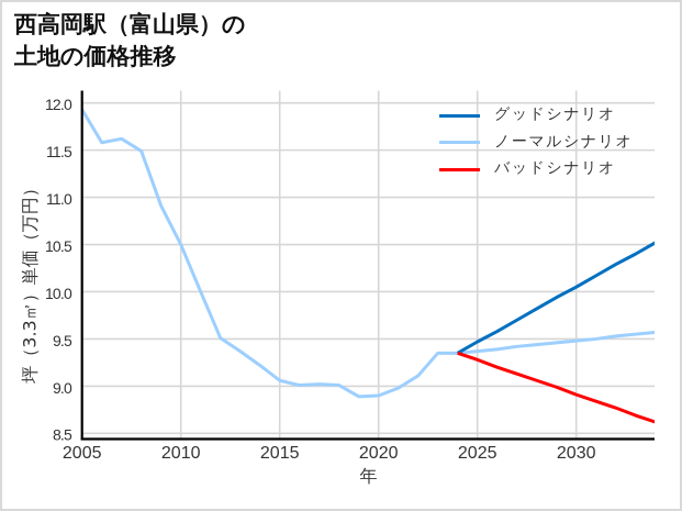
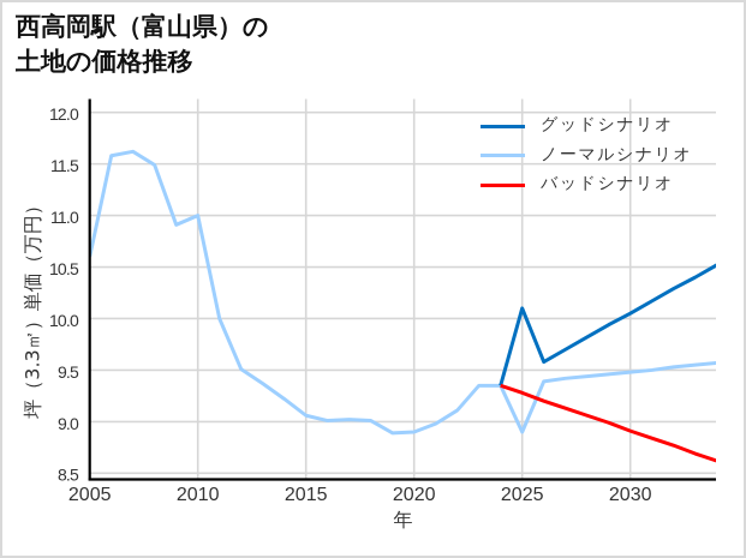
ノーマルシナリオ/2005: 11.9 -> 10.6
ノーマルシナリオ/2010: 10.5 -> 11.0
グッドシナリオ/2025: 9.5 -> 10.1
ノーマルシナリオ/2025: 9.4 -> 8.9
